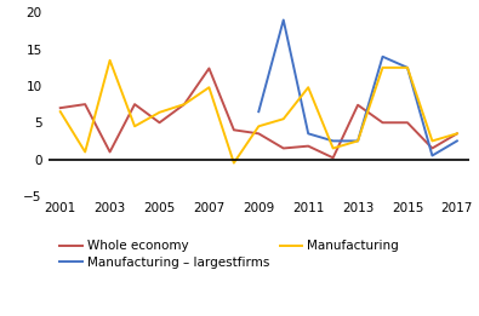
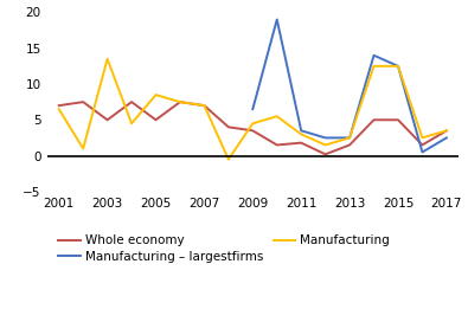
Whole economy/2003: 1.0 -> 5.0
Manufacturing/2005: 6.4 -> 8.5
Whole economy/2007: 12.4 -> 7.0
Manufacturing/2007: 9.8 -> 7.0
Manufacturing/2011: 9.8 -> 3.0
Whole economy/2013: 7.4 -> 1.5
